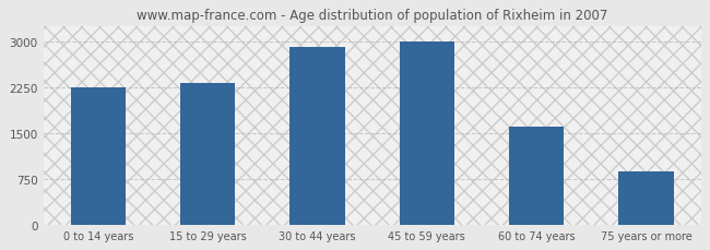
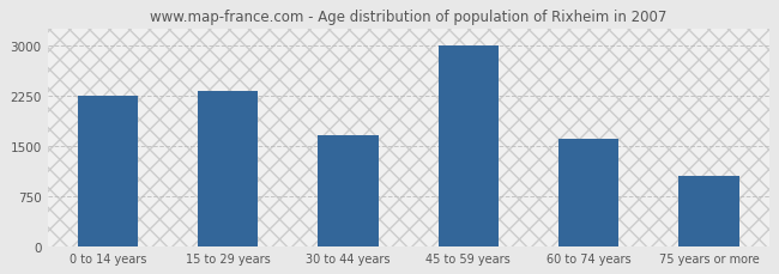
30 to 44 years: 2920 -> 1660
75 years or more: 880 -> 1060
